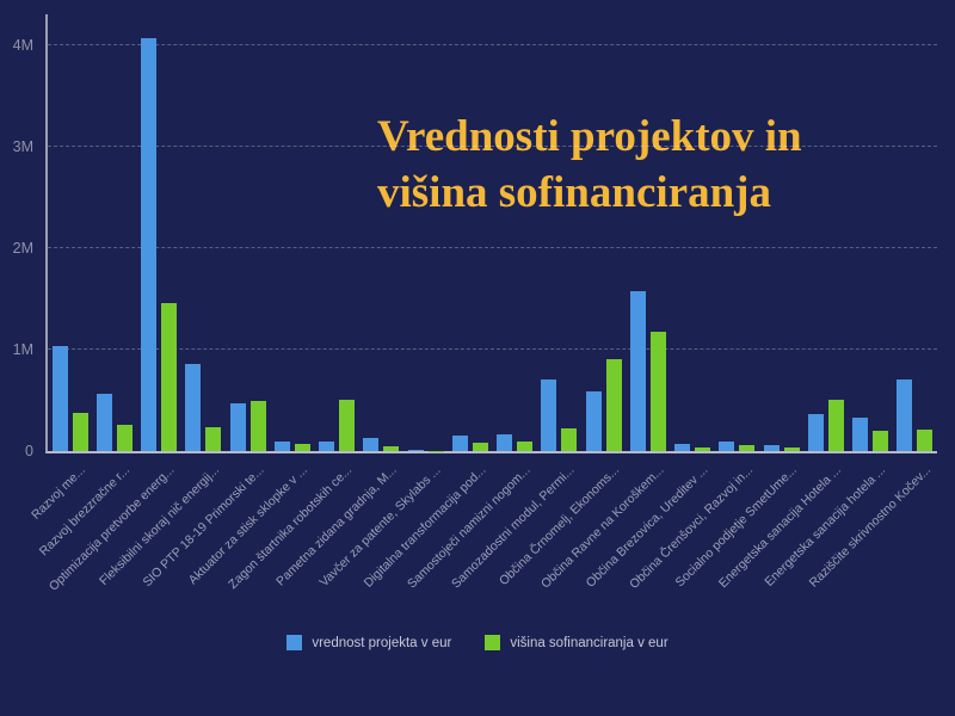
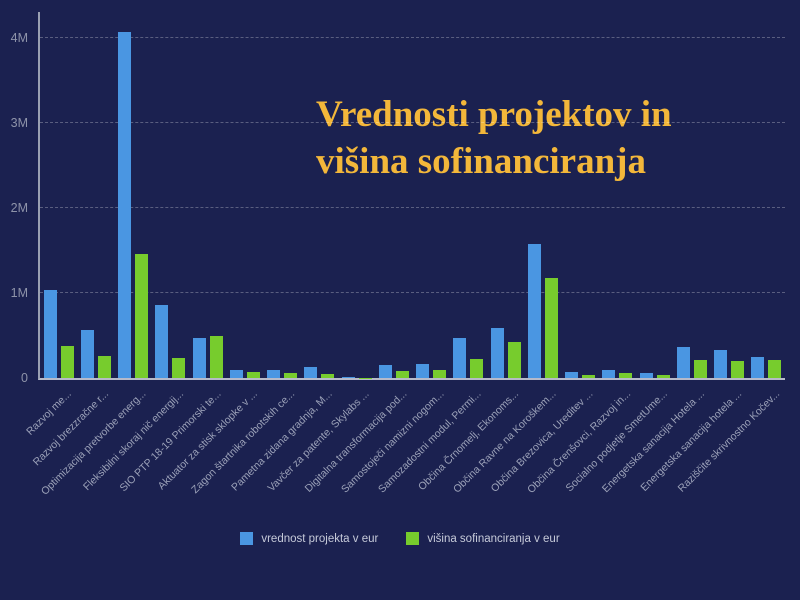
višina sofinanciranja v eur/Zagon štartnika robotskih ce...: 0.5M -> 0.1M
vrednost projekta v eur/Samozadostni modul, Permi...: 0.7M -> 0.5M
višina sofinanciranja v eur/Občina Črnomelj, Ekonoms...: 0.9M -> 0.4M
višina sofinanciranja v eur/Energetska sanacija Hotela ...: 0.5M -> 0.2M
vrednost projekta v eur/Raziščite skrivnostno Kočev...: 0.7M -> 0.2M
